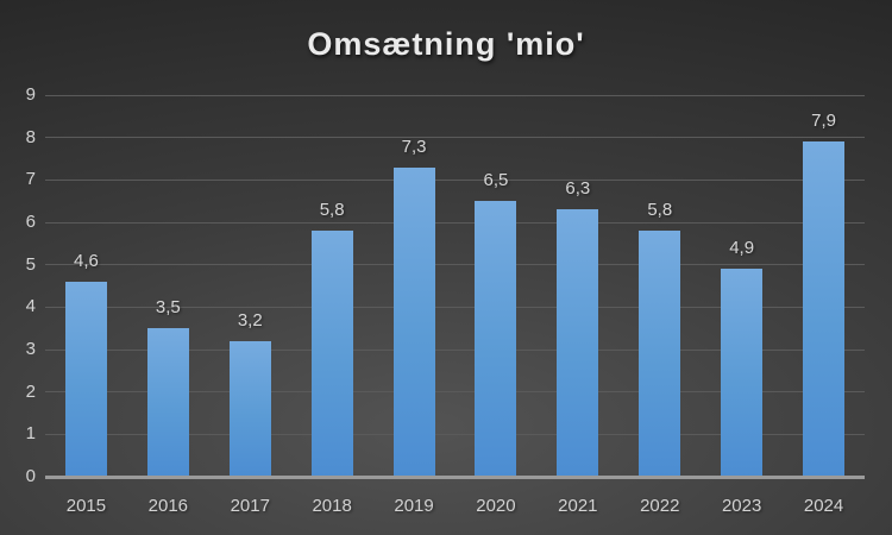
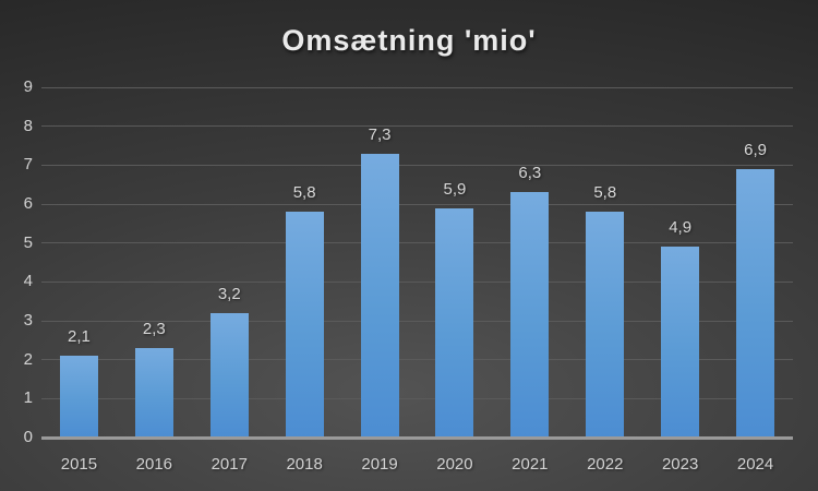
2015: 4,6 -> 2,1
2016: 3,5 -> 2,3
2020: 6,5 -> 5,9
2024: 7,9 -> 6,9
